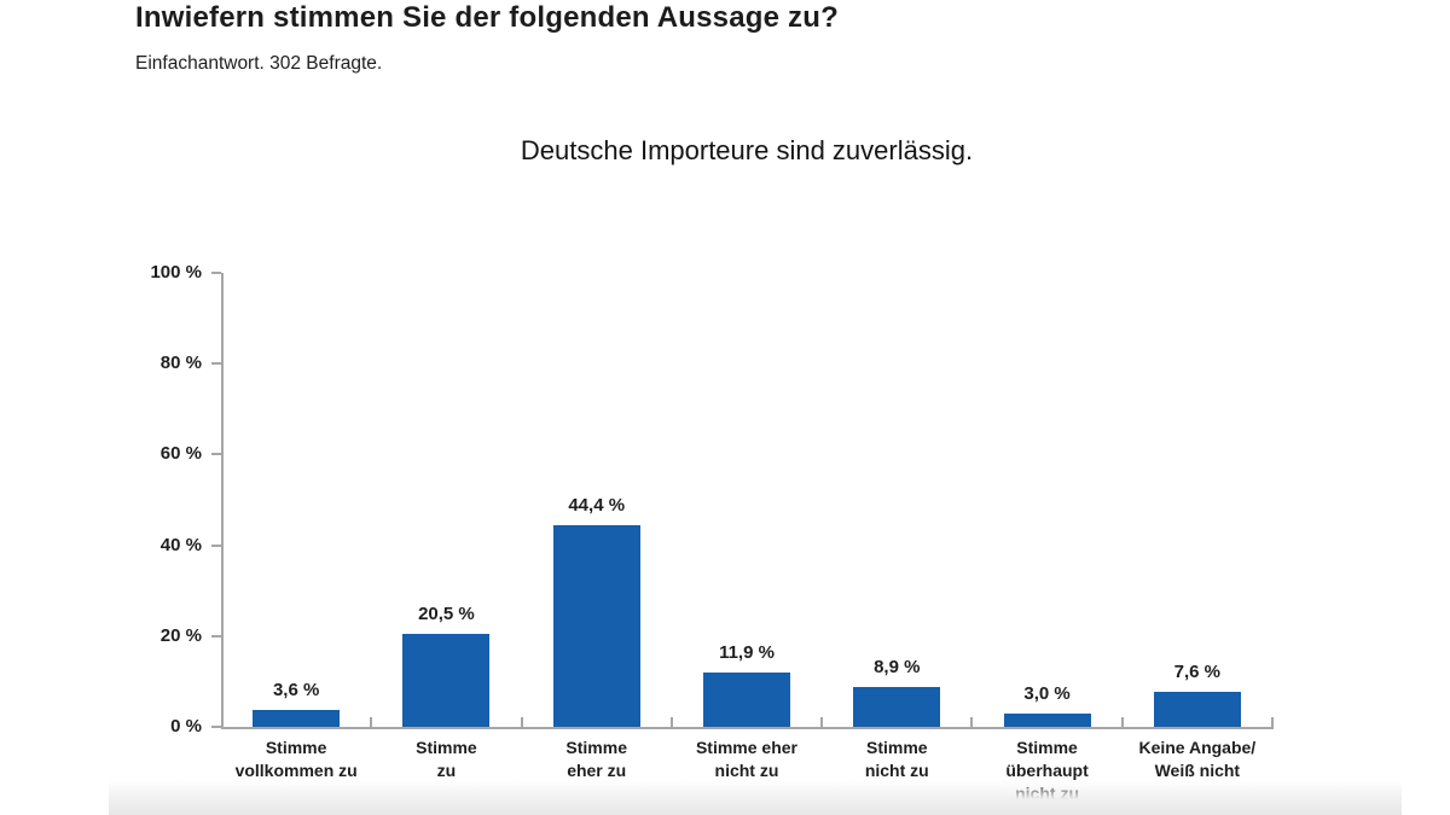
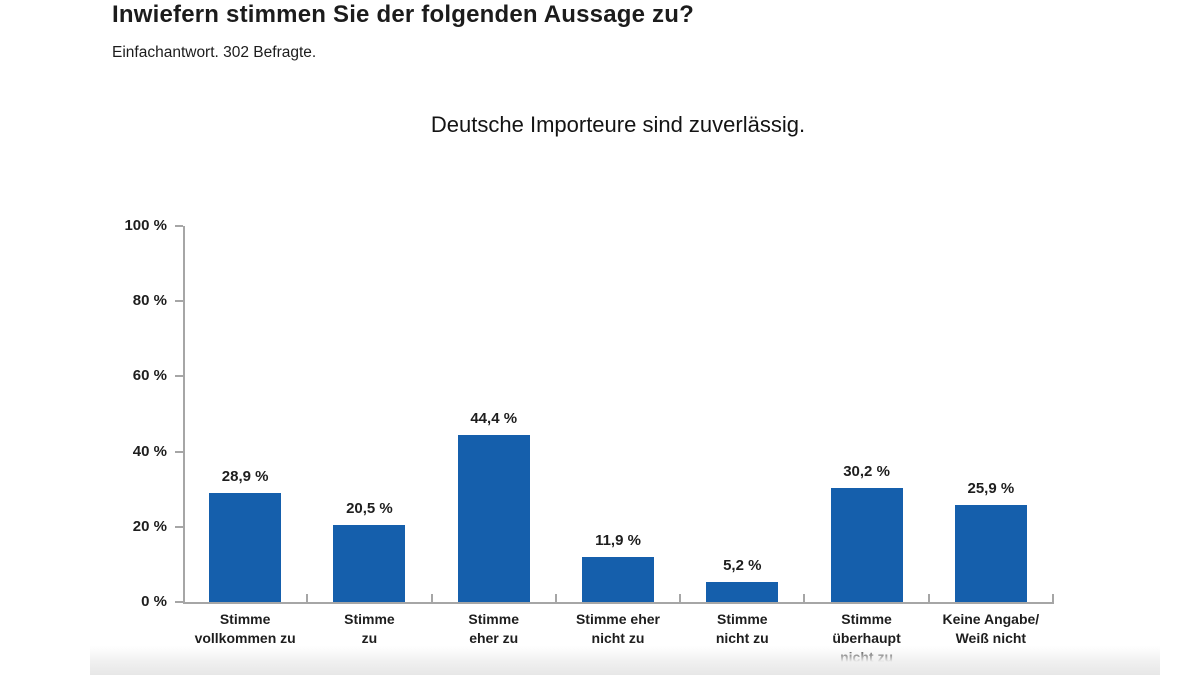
Stimme vollkommen zu: 3,6 -> 28,9
Stimme nicht zu: 8,9 -> 5,2
Stimme überhaupt nicht zu: 3,0 -> 30,2
Keine Angabe/ Weiß nicht: 7,6 -> 25,9
